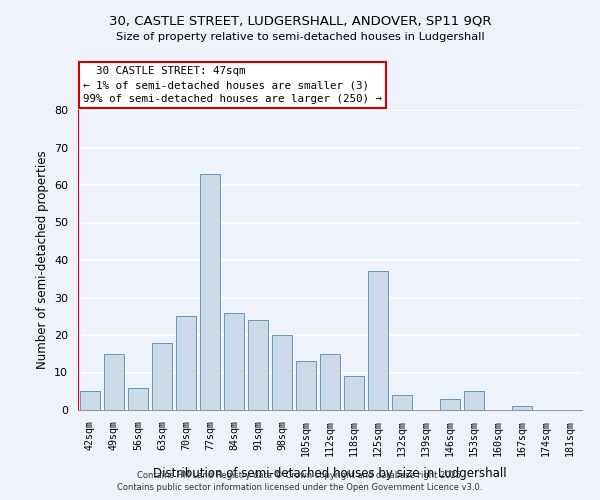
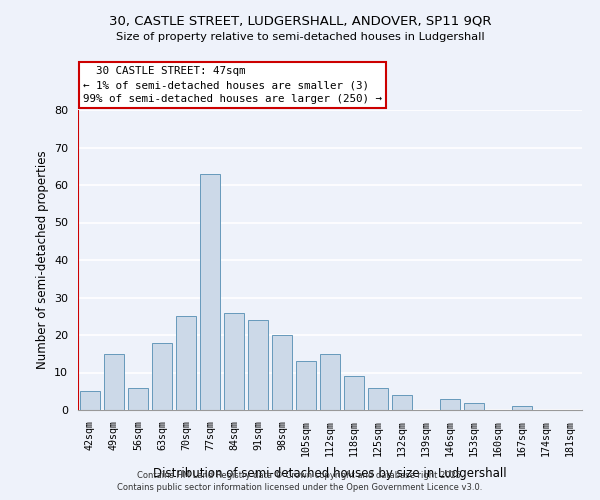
125sqm: 37 -> 6
153sqm: 5 -> 2
